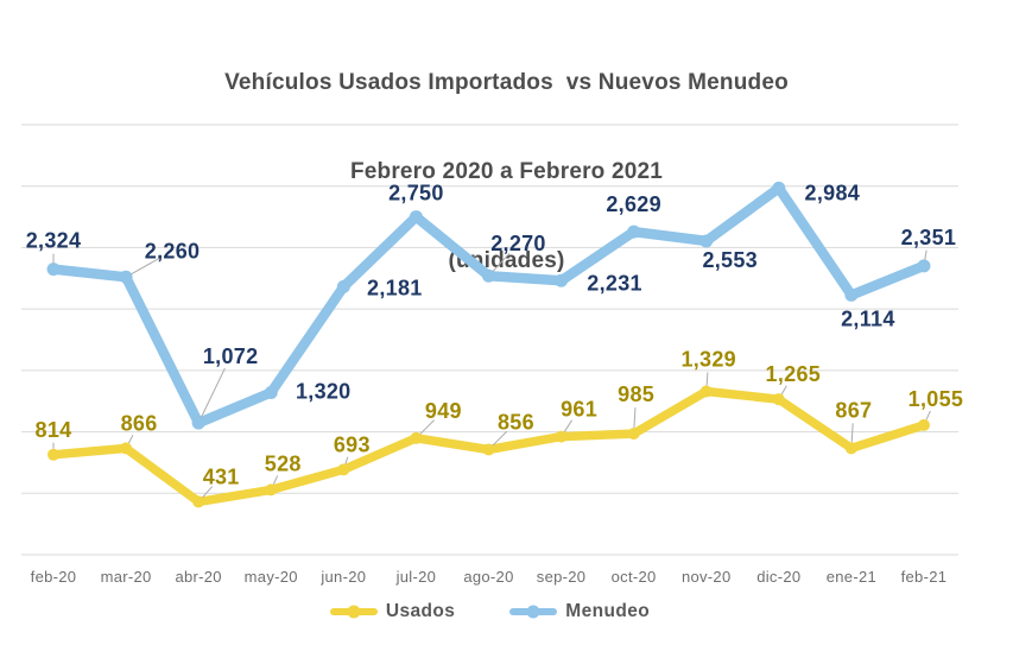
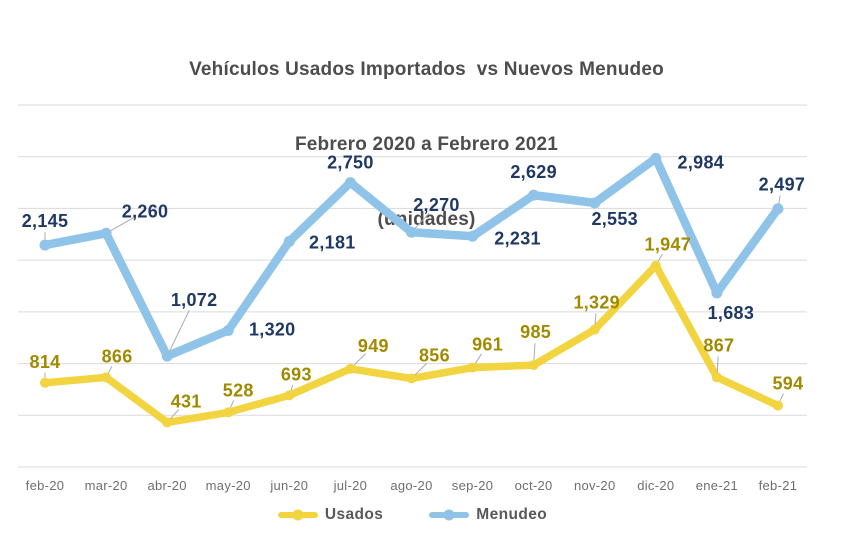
Menudeo/feb-20: 2,324 -> 2,145
Usados/dic-20: 1,265 -> 1,947
Menudeo/ene-21: 2,114 -> 1,683
Usados/feb-21: 1,055 -> 594
Menudeo/feb-21: 2,351 -> 2,497
